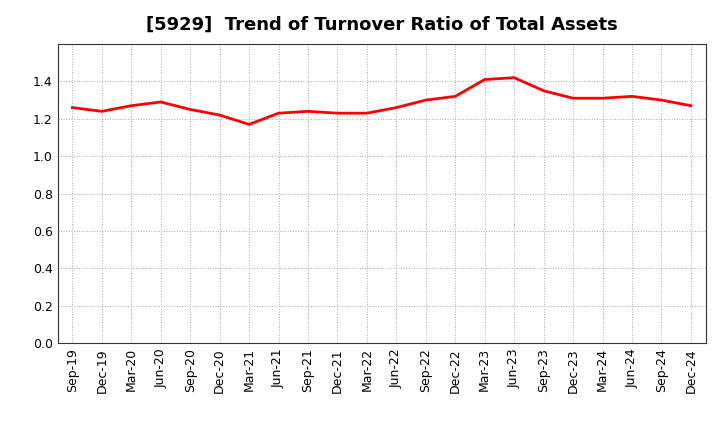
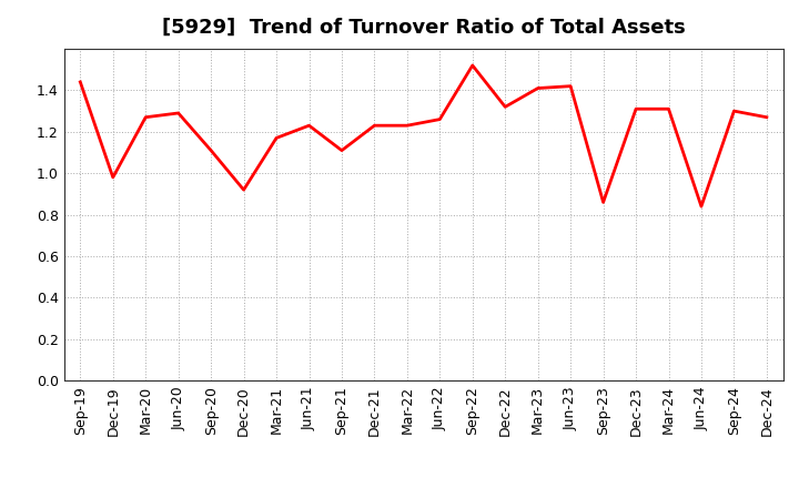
Sep-19: 1.26 -> 1.44
Dec-19: 1.24 -> 0.98
Sep-20: 1.25 -> 1.11
Dec-20: 1.22 -> 0.92
Sep-21: 1.24 -> 1.11
Sep-22: 1.30 -> 1.52
Sep-23: 1.35 -> 0.86
Jun-24: 1.32 -> 0.84
